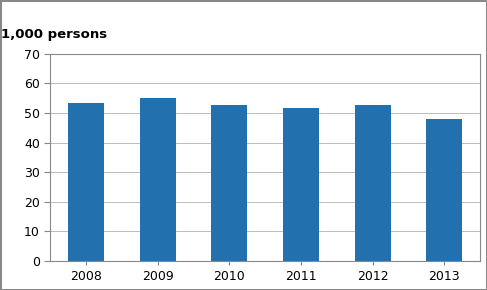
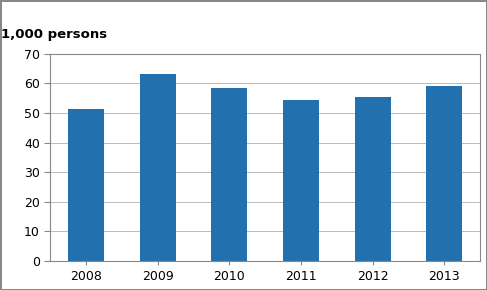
2008: 53.5 -> 51.2
2009: 55.0 -> 63.2
2010: 52.5 -> 58.3
2011: 51.5 -> 54.2
2012: 52.5 -> 55.3
2013: 48.0 -> 59.2
